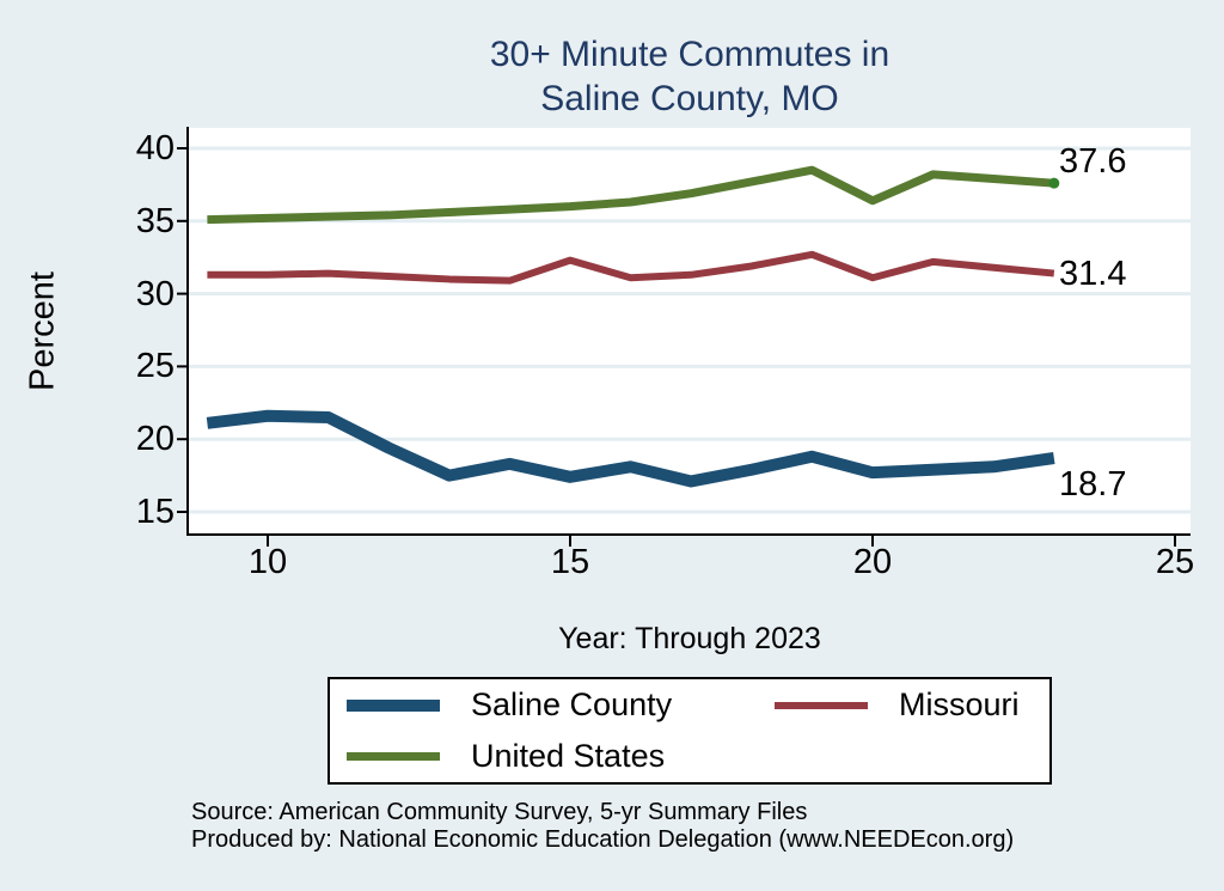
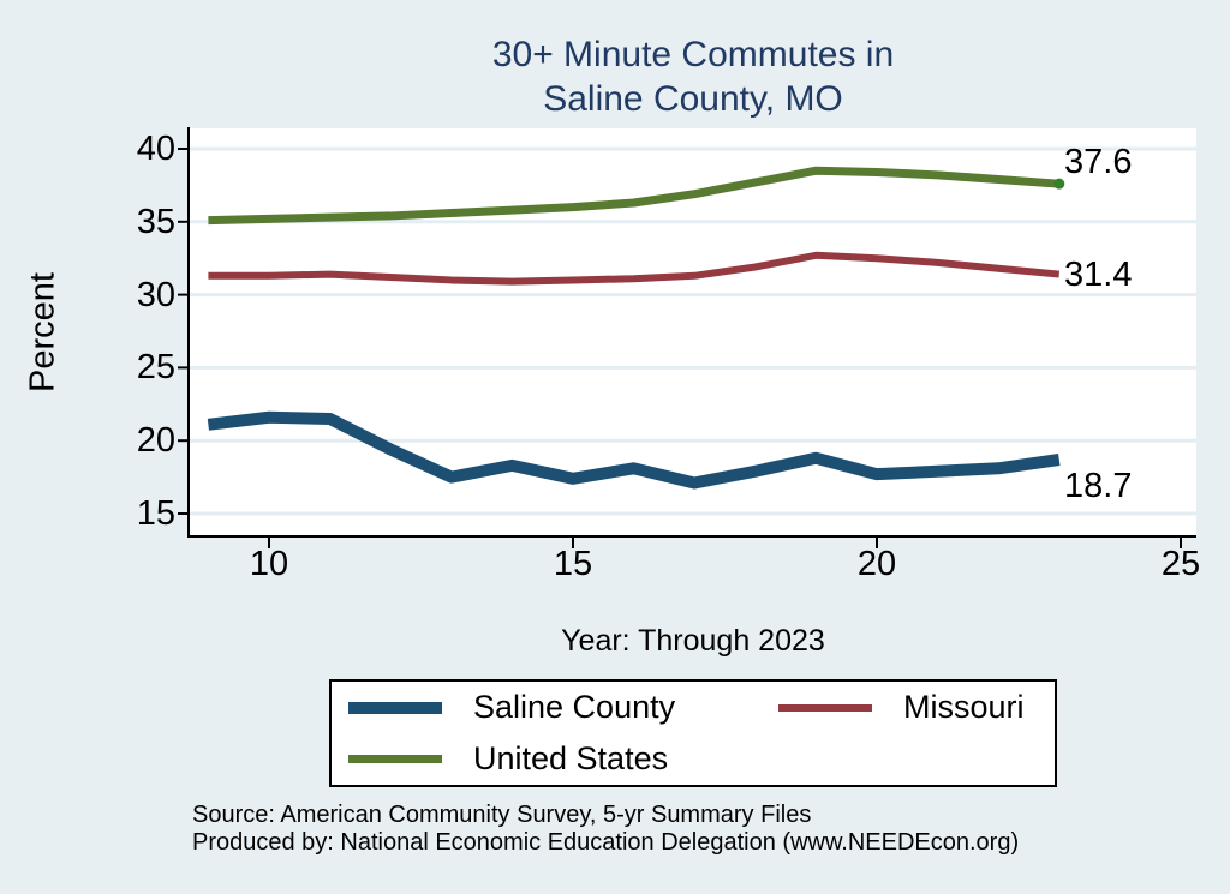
Missouri/15: 32.3 -> 31.0
Missouri/20: 31.1 -> 32.5
United States/20: 36.4 -> 38.4
